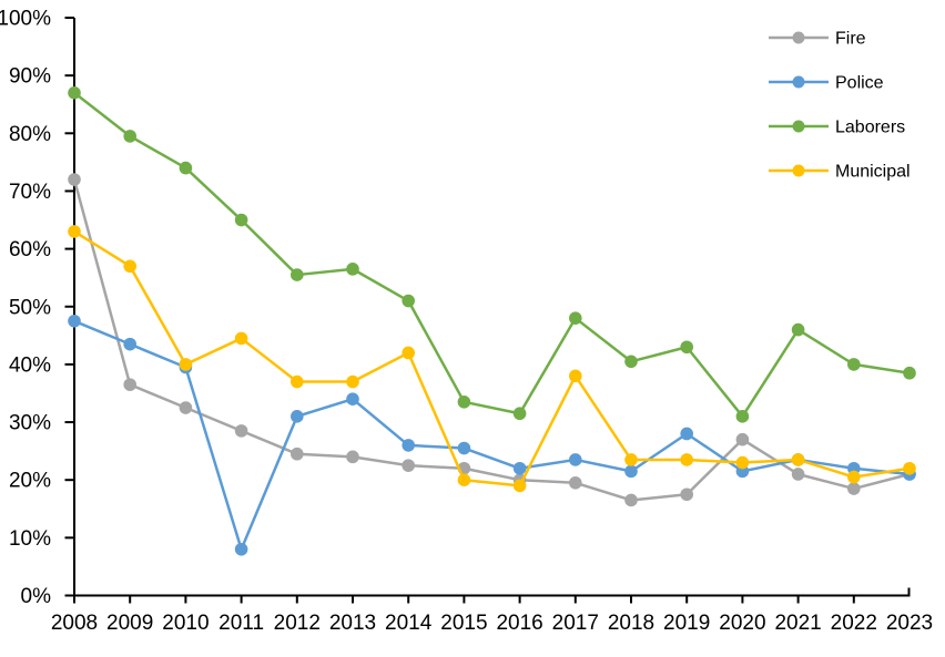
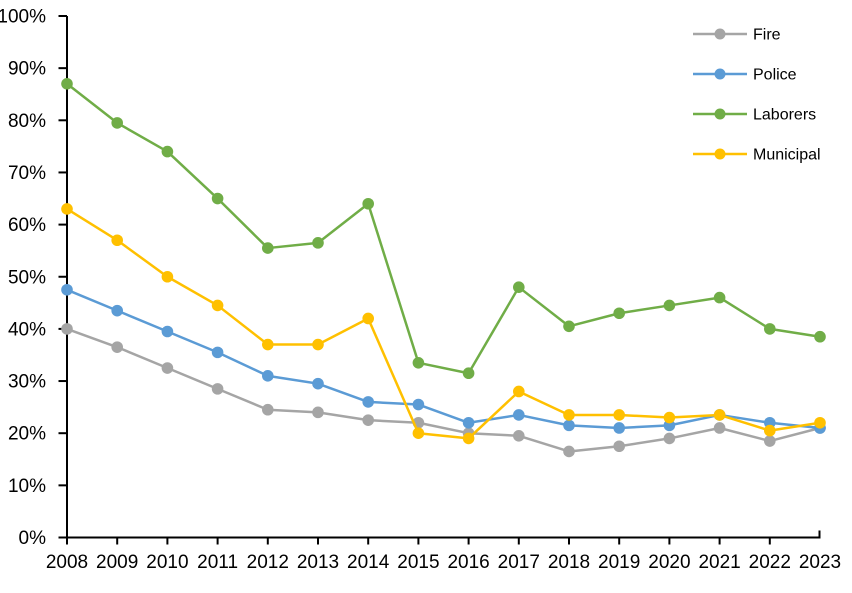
Fire/2008: 72% -> 40%
Municipal/2010: 40% -> 50%
Police/2011: 8% -> 36%
Police/2013: 34% -> 30%
Laborers/2014: 51% -> 64%
Municipal/2017: 38% -> 28%
Police/2019: 28% -> 21%
Fire/2020: 27% -> 19%
Laborers/2020: 31% -> 44%
